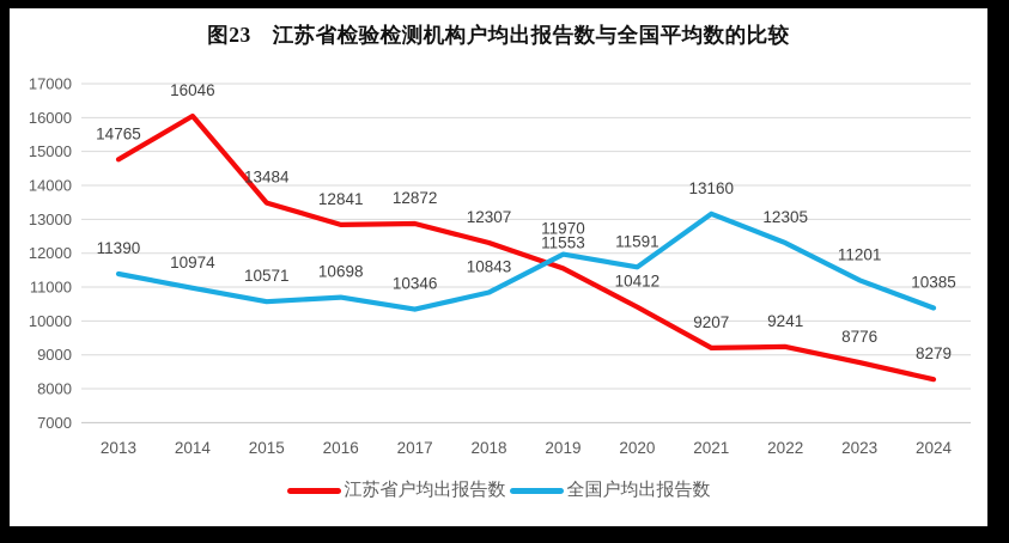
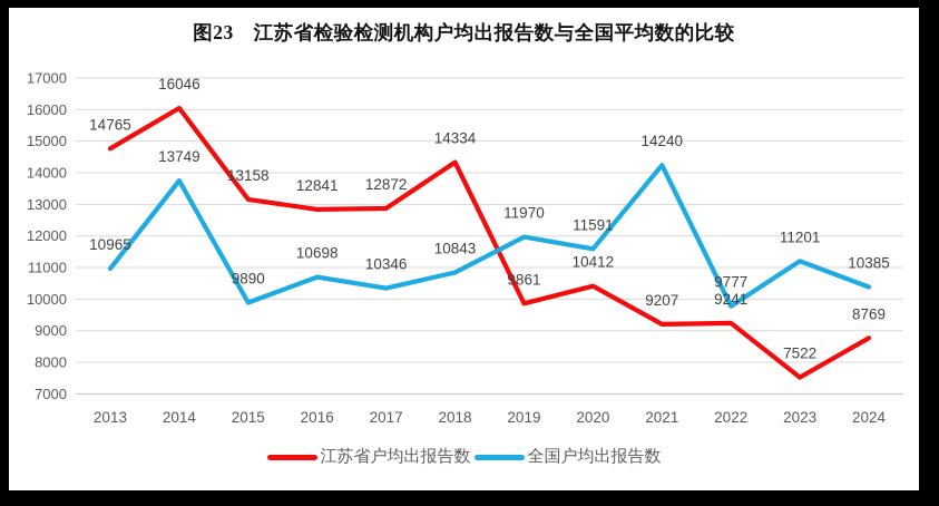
全国户均出报告数/2013: 11390 -> 10965
全国户均出报告数/2014: 10974 -> 13749
江苏省户均出报告数/2015: 13484 -> 13158
全国户均出报告数/2015: 10571 -> 9890
江苏省户均出报告数/2018: 12307 -> 14334
江苏省户均出报告数/2019: 11553 -> 9861
全国户均出报告数/2021: 13160 -> 14240
全国户均出报告数/2022: 12305 -> 9777
江苏省户均出报告数/2023: 8776 -> 7522
江苏省户均出报告数/2024: 8279 -> 8769
